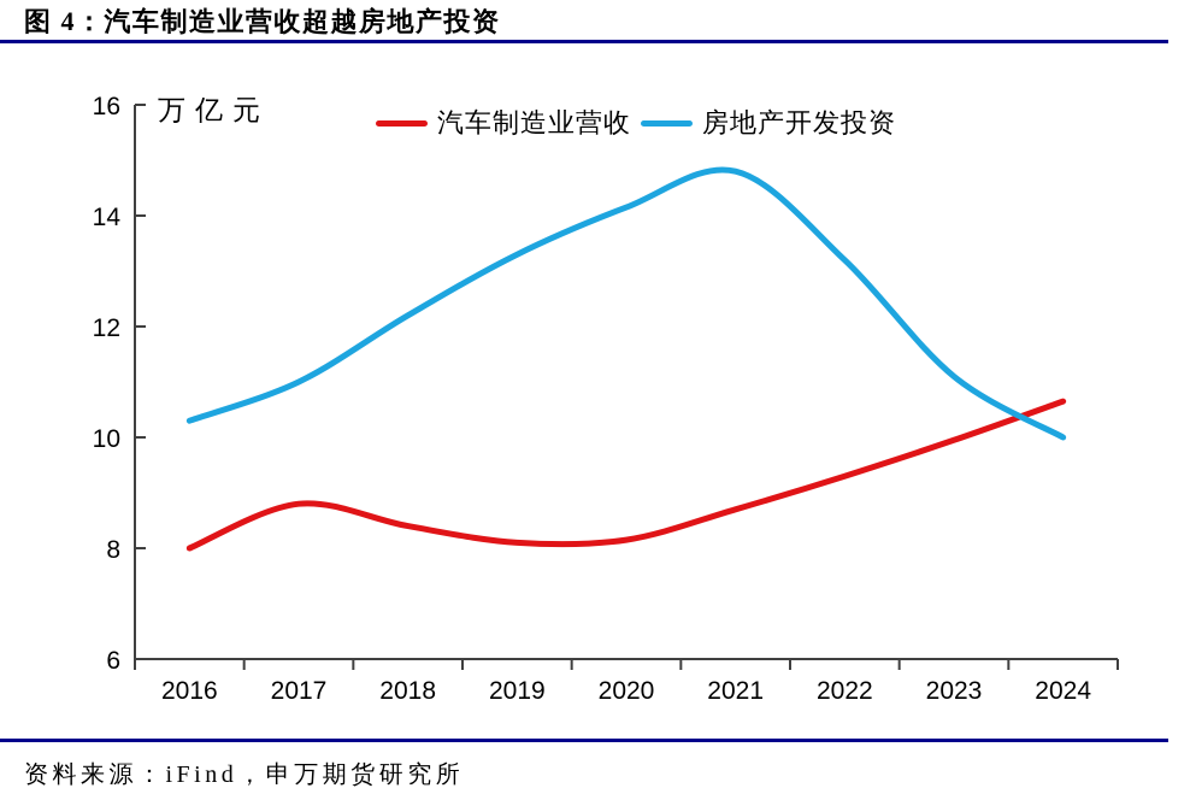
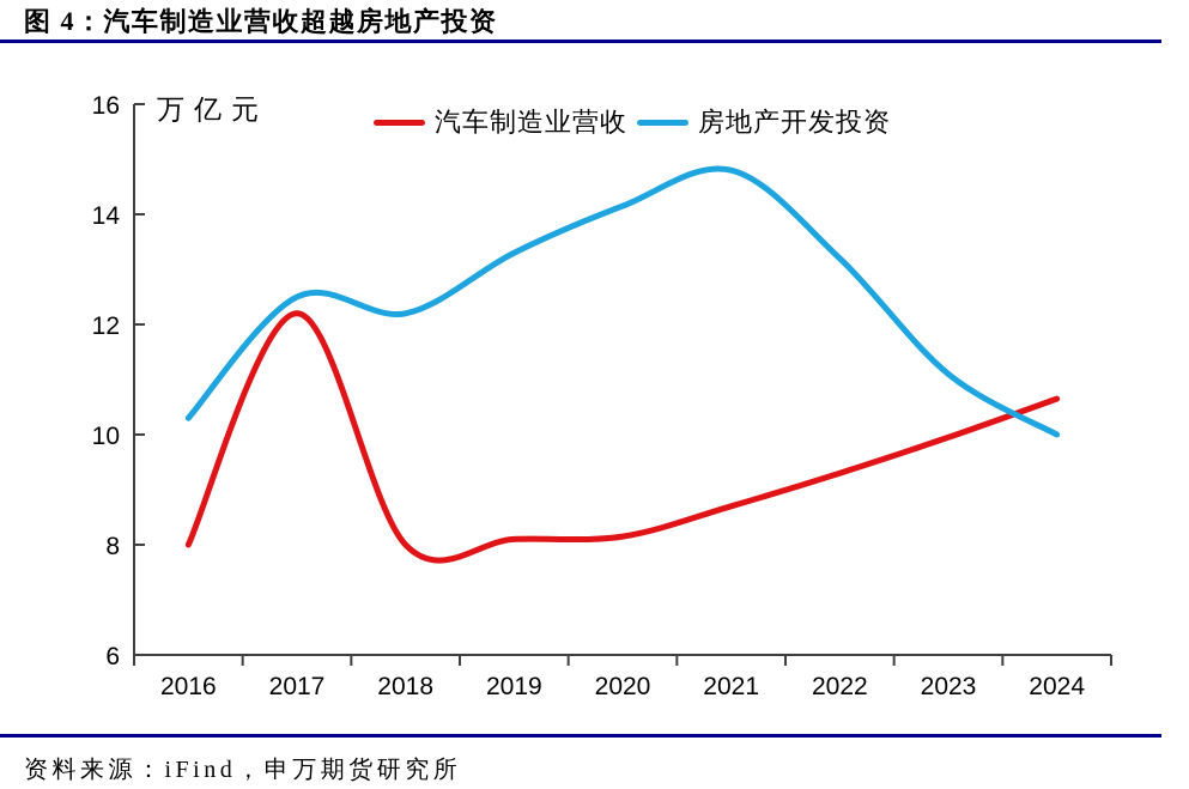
汽车制造业营收/2017: 8.8 -> 12.2
房地产开发投资/2017: 11.0 -> 12.5
汽车制造业营收/2018: 8.4 -> 8.0
